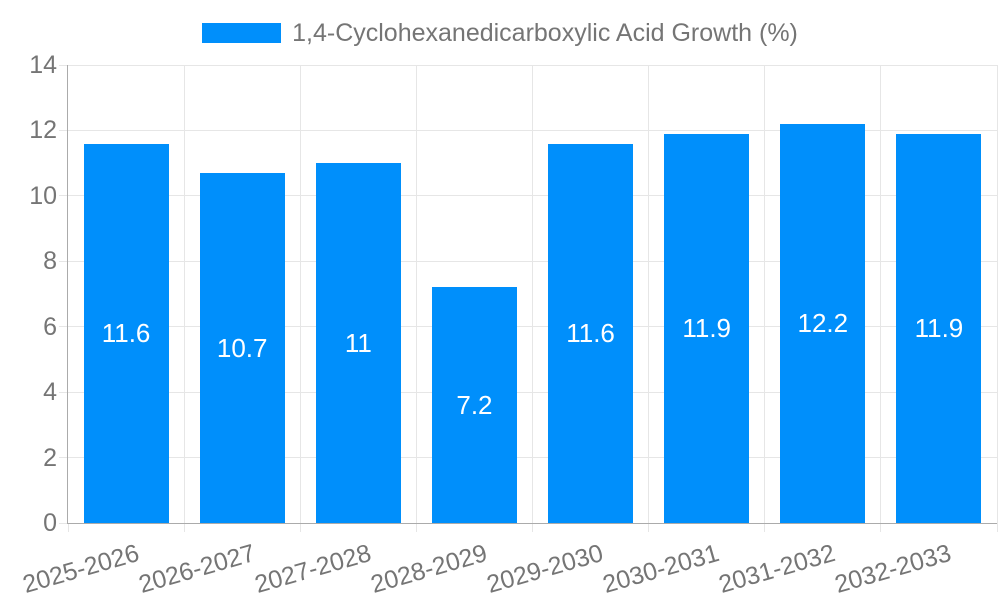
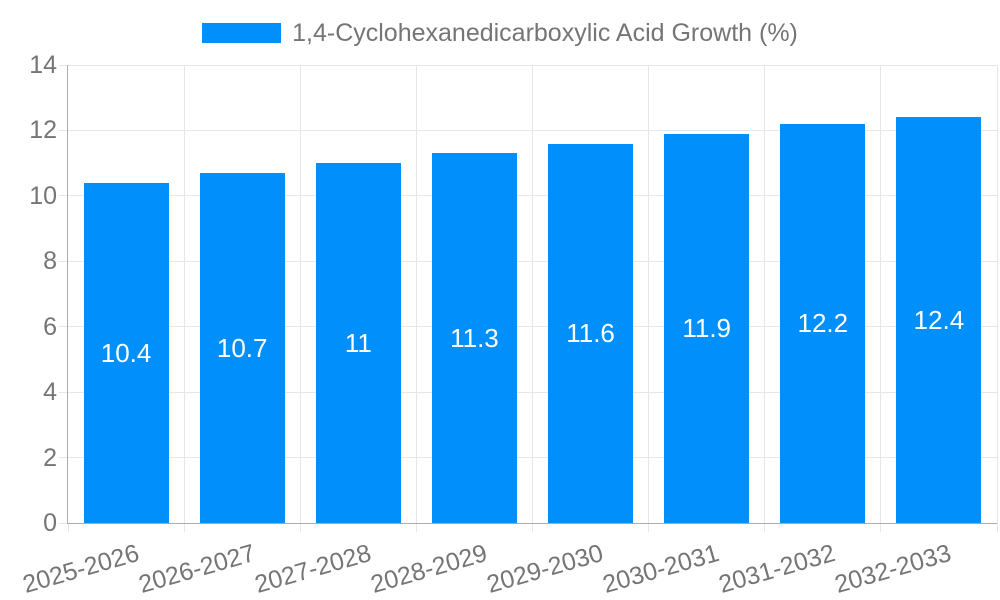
2025-2026: 11.6 -> 10.4
2028-2029: 7.2 -> 11.3
2032-2033: 11.9 -> 12.4
